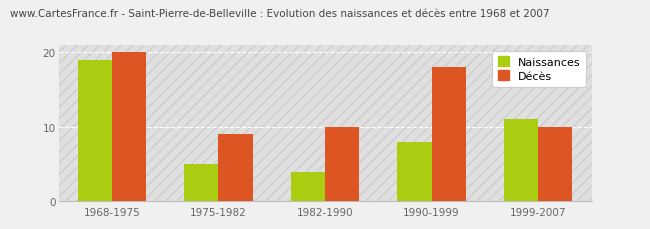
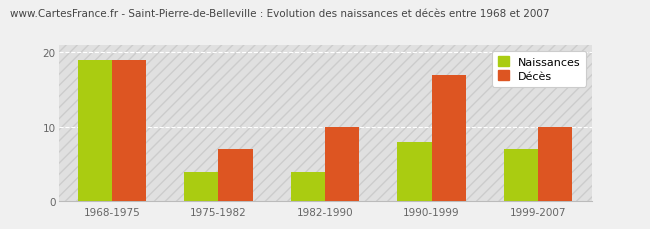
Décès/1968-1975: 20 -> 19
Naissances/1975-1982: 5 -> 4
Décès/1975-1982: 9 -> 7
Décès/1990-1999: 18 -> 17
Naissances/1999-2007: 11 -> 7
